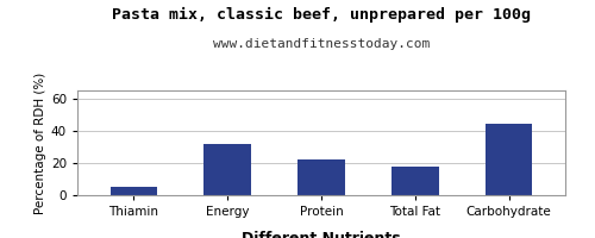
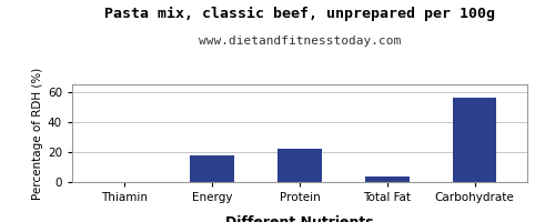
Thiamin: 5 -> 0
Energy: 32 -> 18
Total Fat: 18 -> 4
Carbohydrate: 44 -> 56
